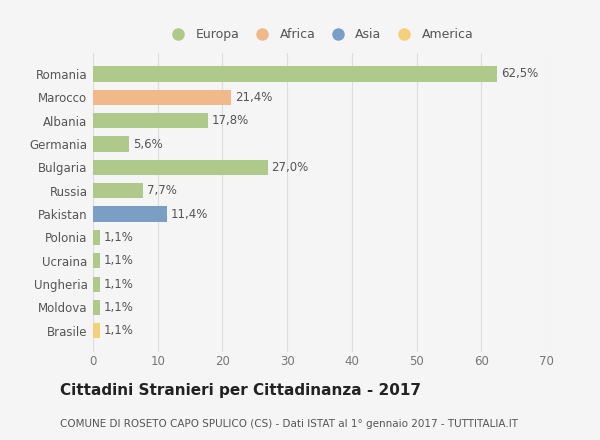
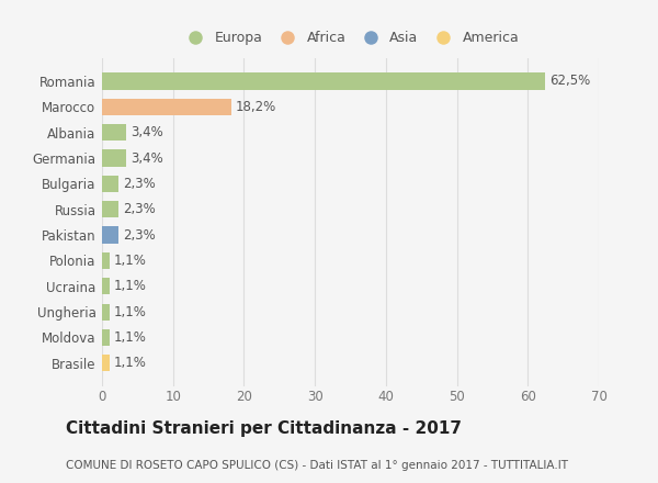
Marocco: 21,4% -> 18,2%
Albania: 17,8% -> 3,4%
Germania: 5,6% -> 3,4%
Bulgaria: 27,0% -> 2,3%
Russia: 7,7% -> 2,3%
Pakistan: 11,4% -> 2,3%
